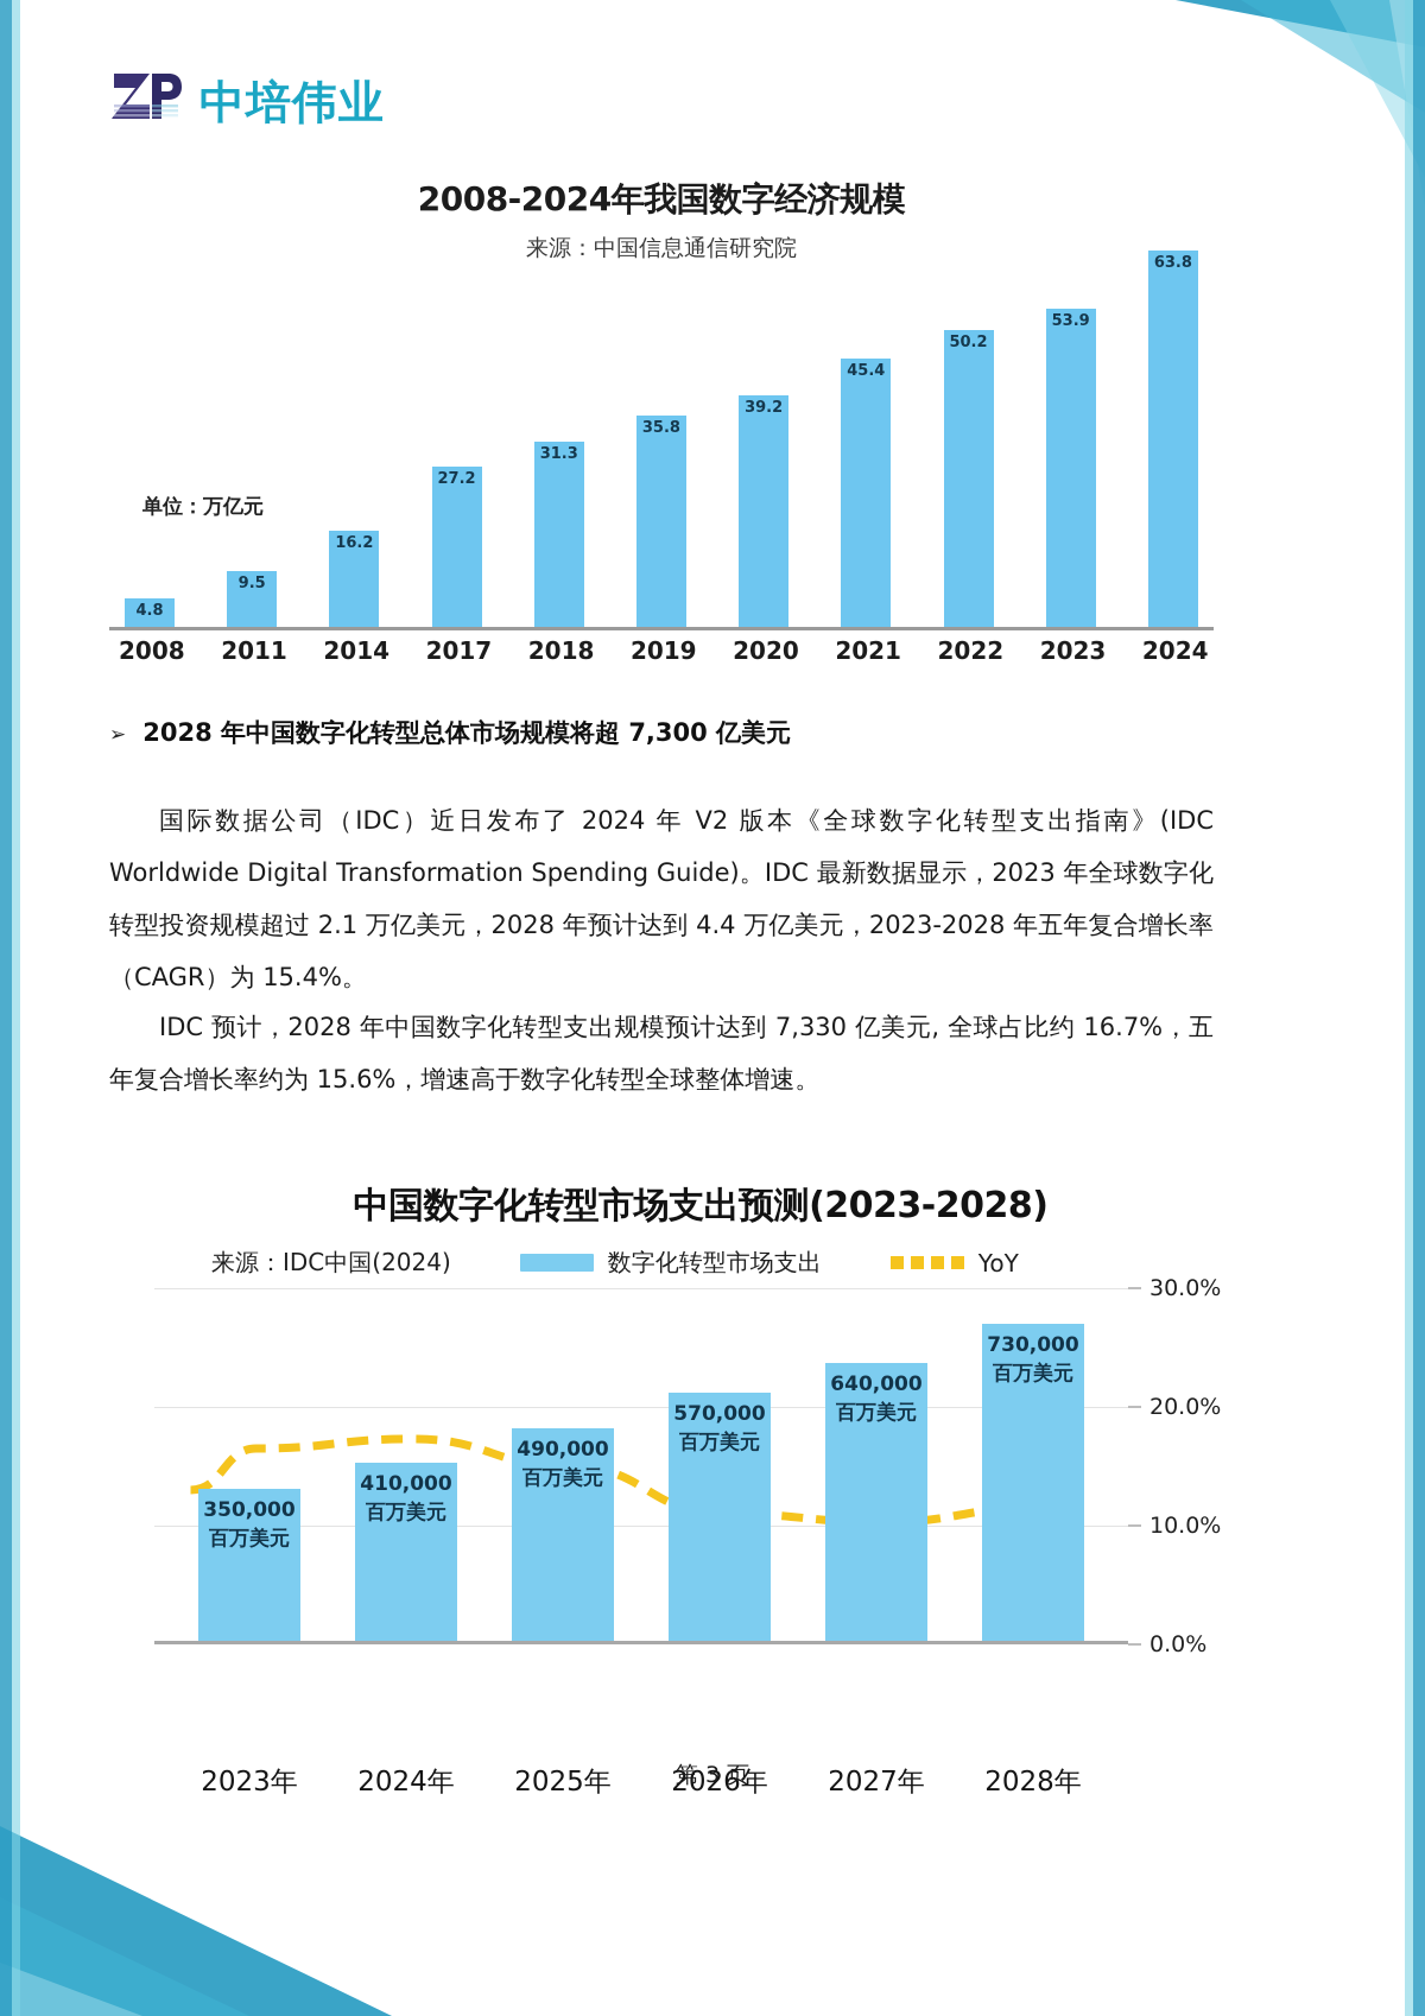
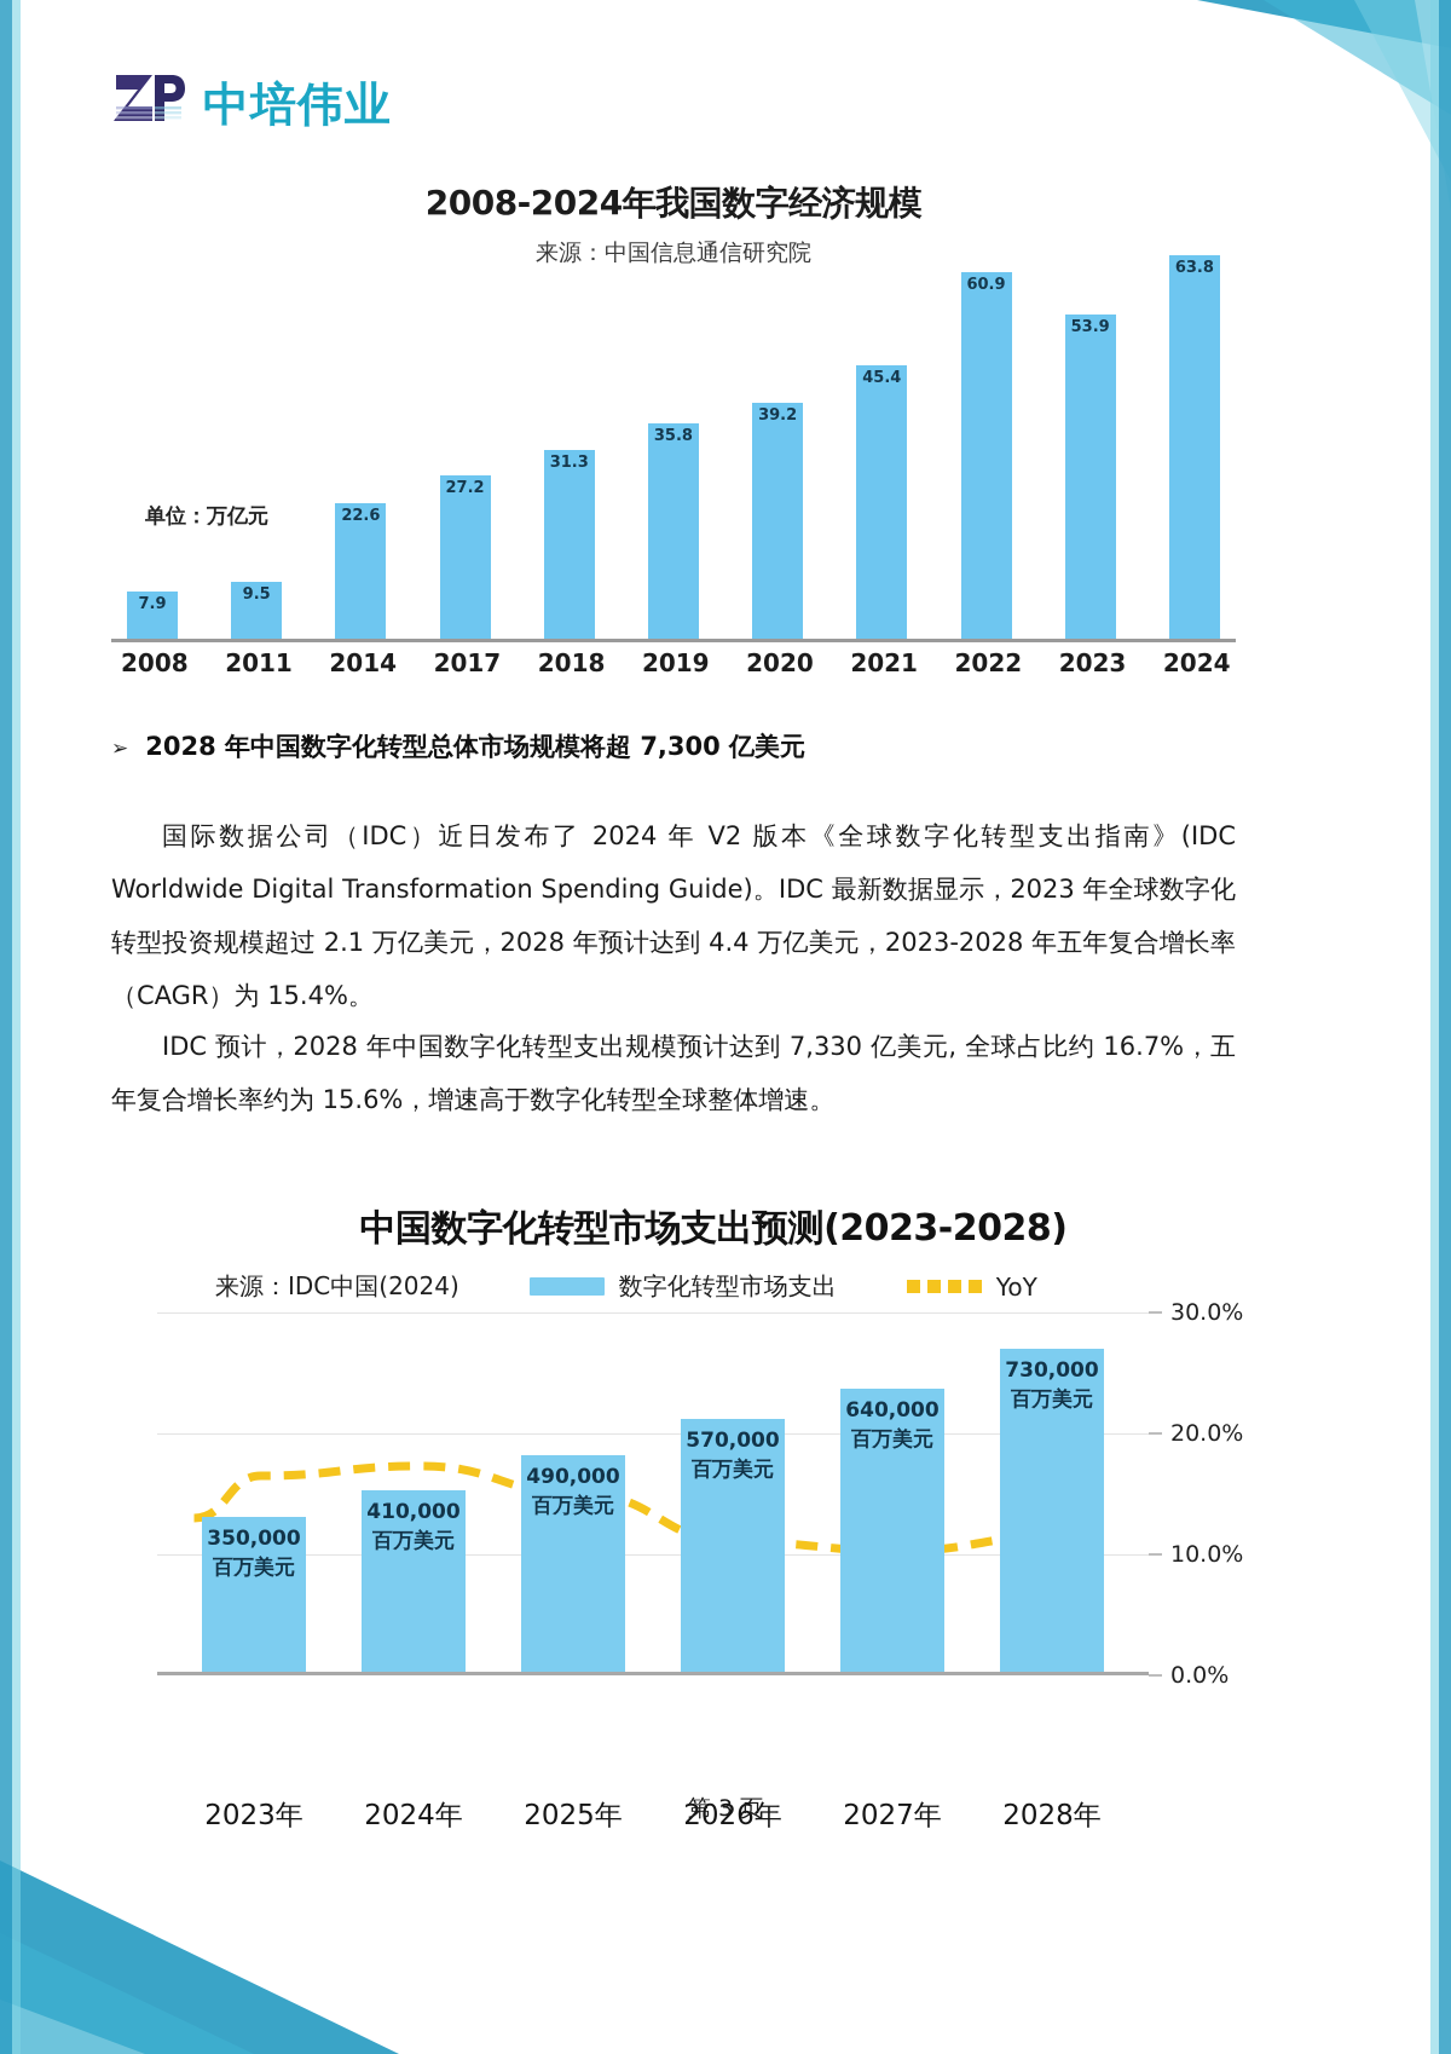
2008-2024年我国数字经济规模/2008: 4.8 -> 7.9
2008-2024年我国数字经济规模/2014: 16.2 -> 22.6
2008-2024年我国数字经济规模/2022: 50.2 -> 60.9
